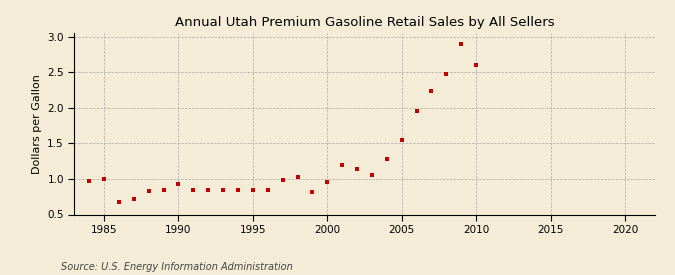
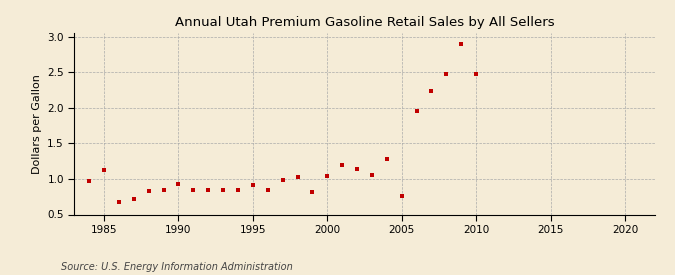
1985: 1.00 -> 1.12
1995: 0.84 -> 0.92
2000: 0.95 -> 1.04
2005: 1.55 -> 0.76
2010: 2.60 -> 2.48
